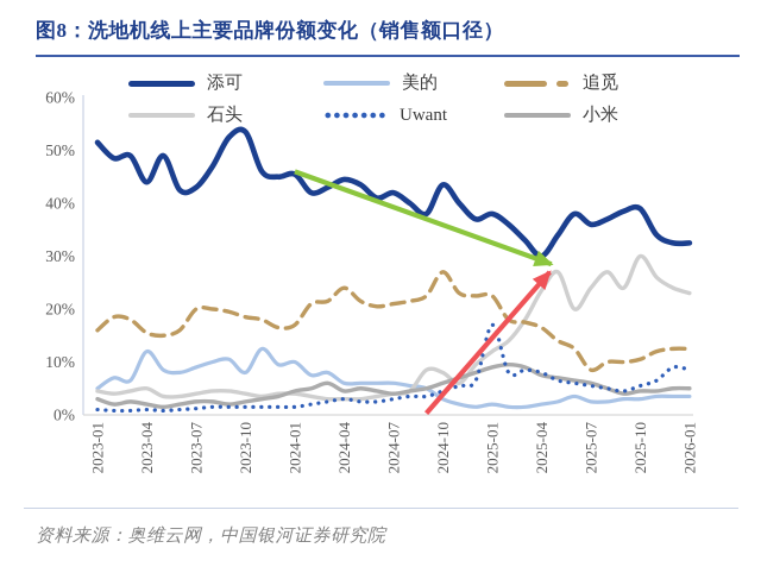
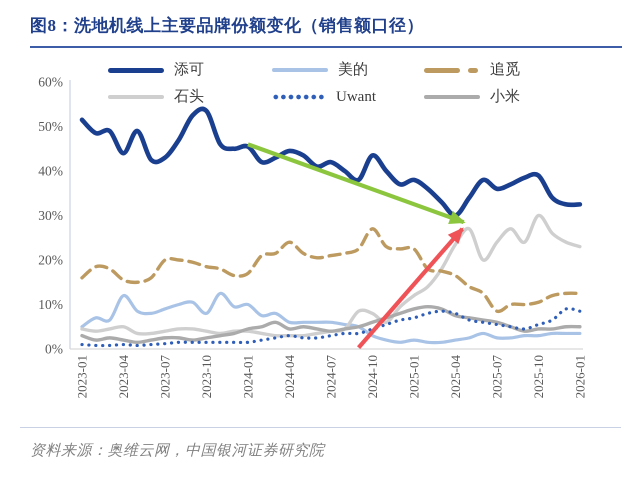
Uwant/2025-01: 17% -> 7%
